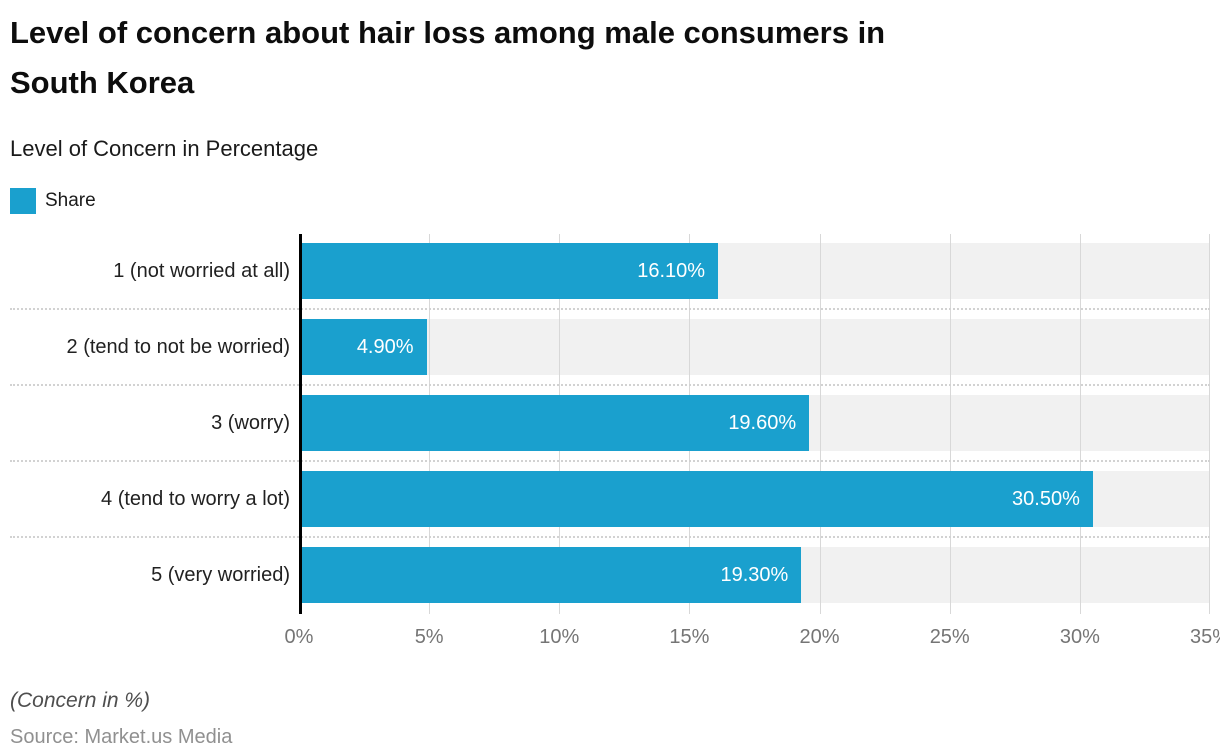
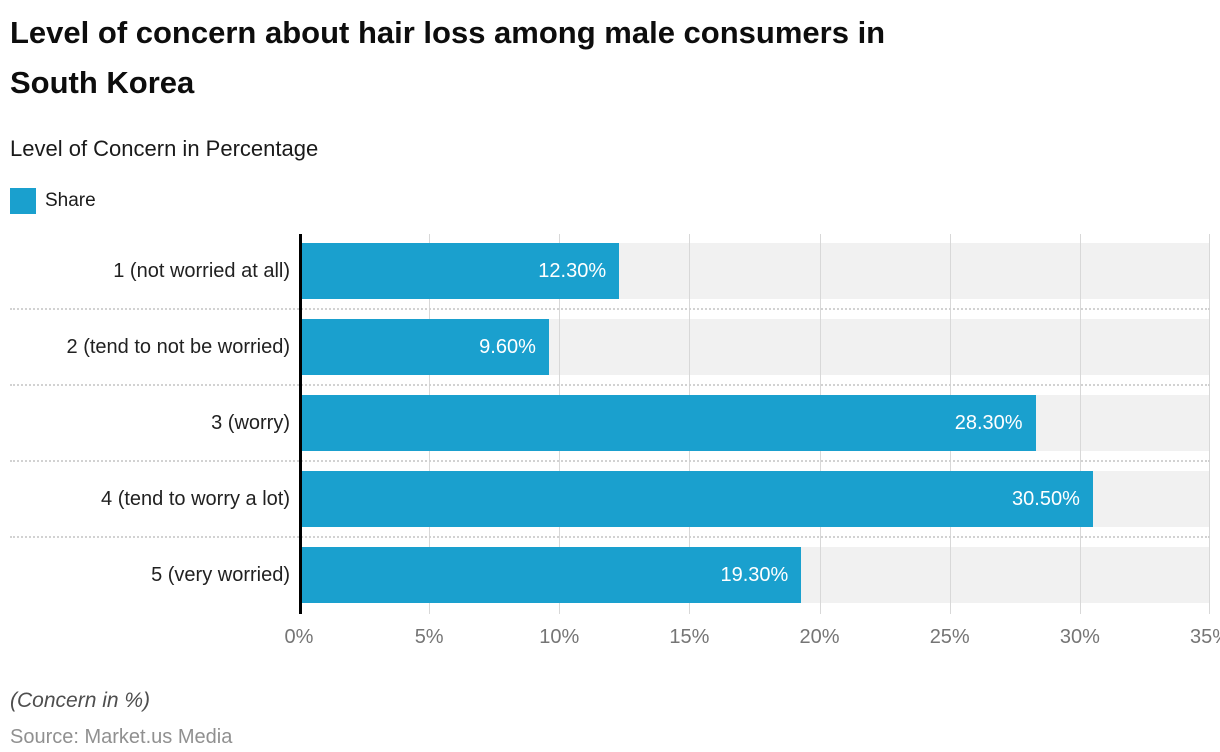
1 (not worried at all): 16.10% -> 12.30%
2 (tend to not be worried): 4.90% -> 9.60%
3 (worry): 19.60% -> 28.30%
